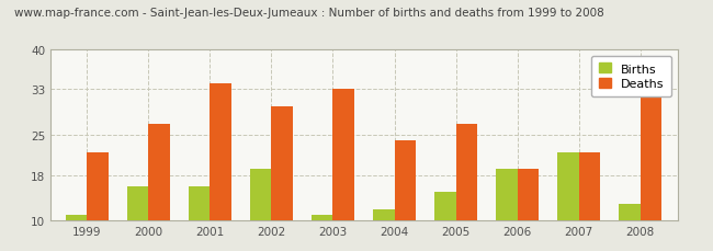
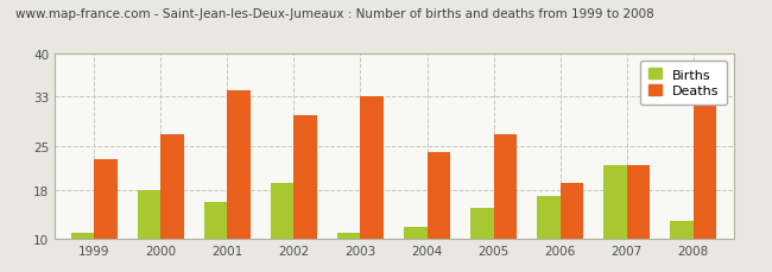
Deaths/1999: 22 -> 23
Births/2000: 16 -> 18
Births/2006: 19 -> 17
